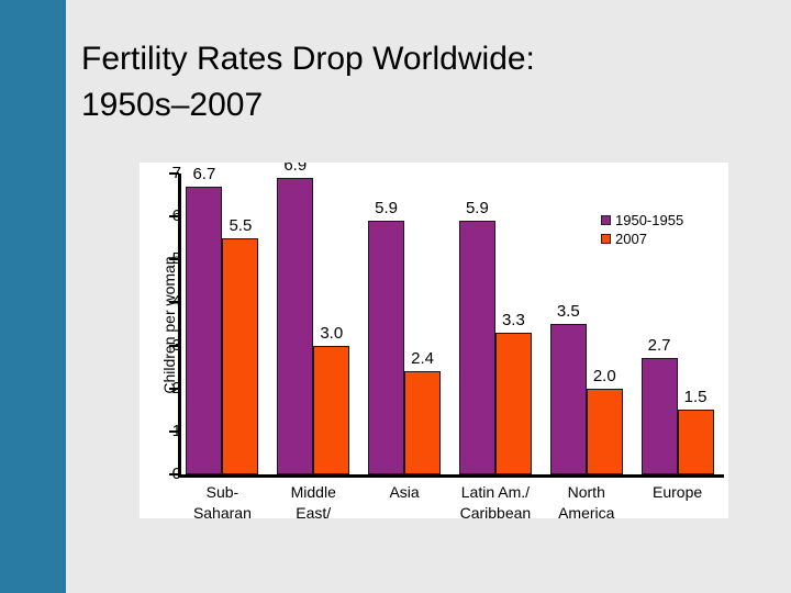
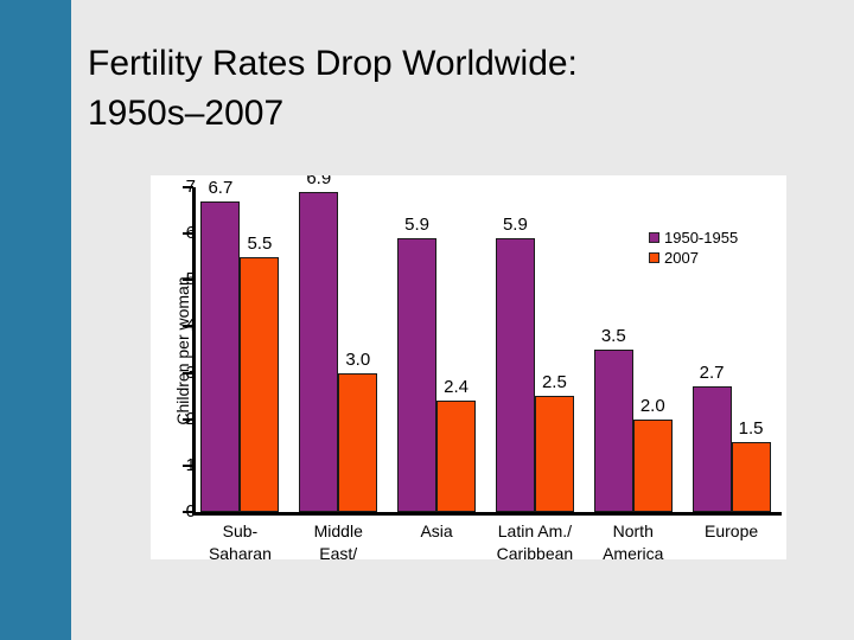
2007/Latin Am./ Caribbean: 3.3 -> 2.5
